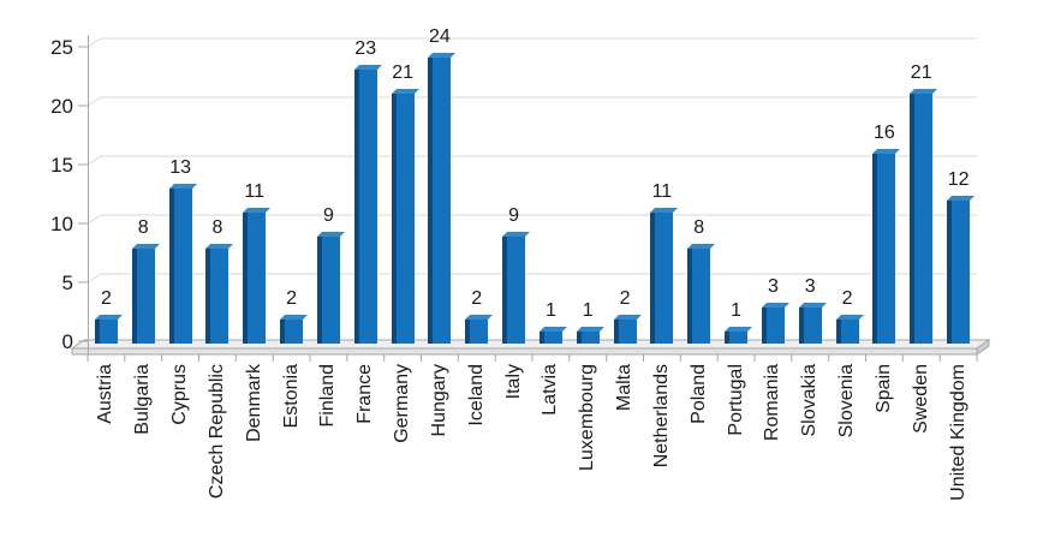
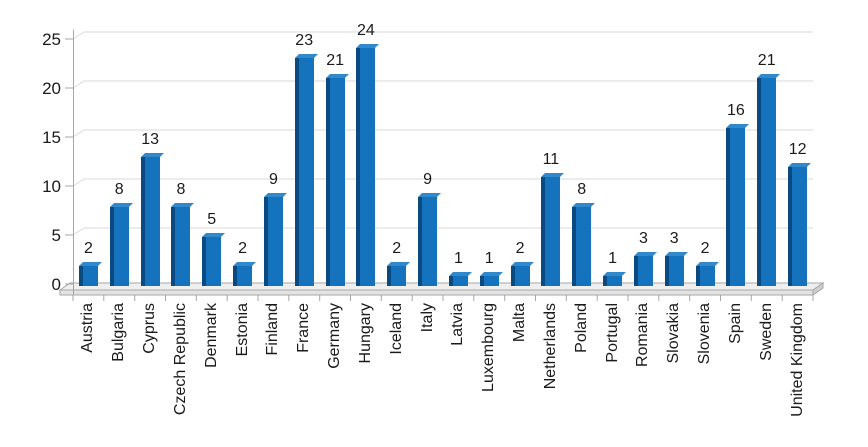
Denmark: 11 -> 5
